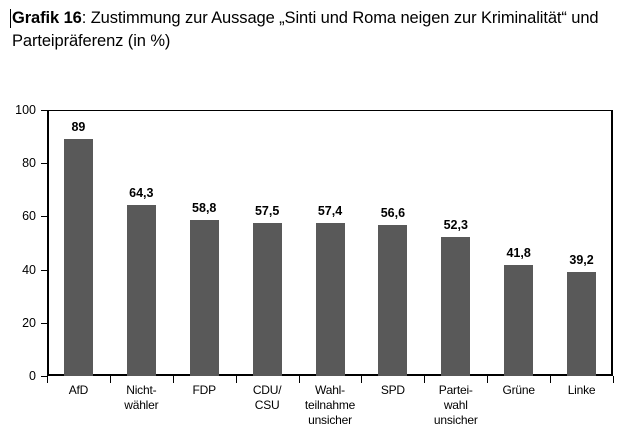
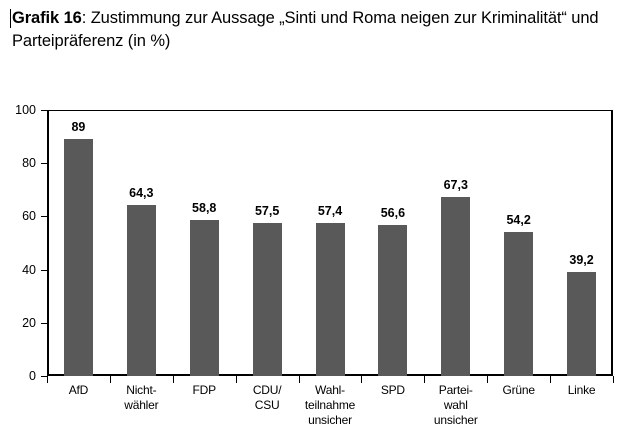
Partei- wahl unsicher: 52,3 -> 67,3
Grüne: 41,8 -> 54,2
